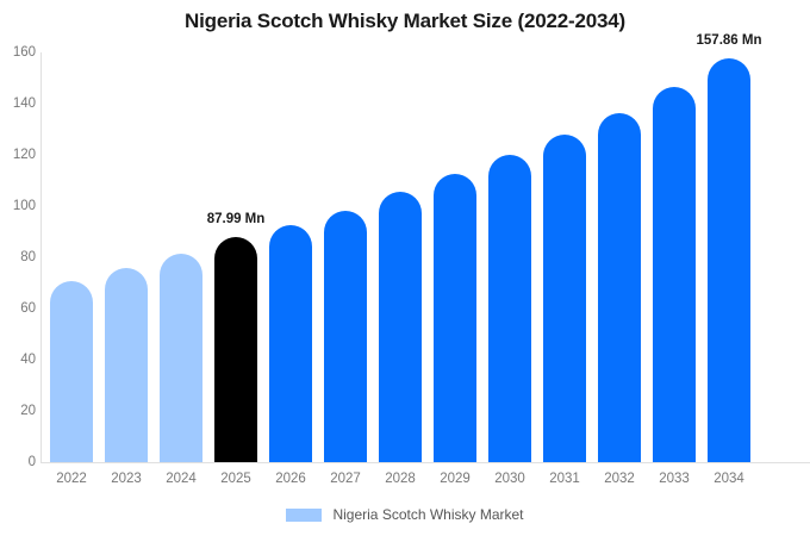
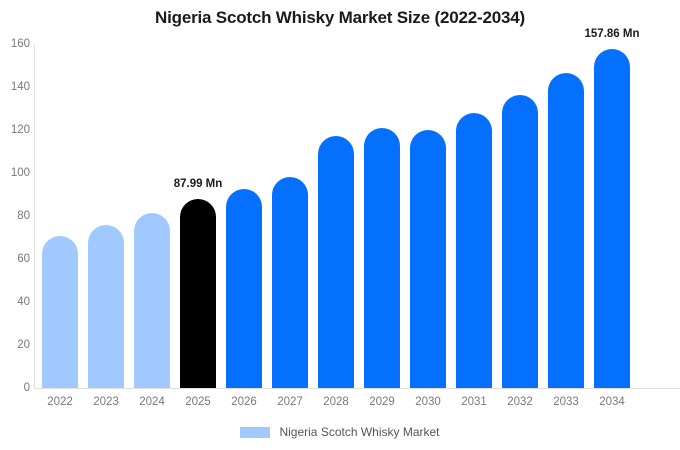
2028: 106 -> 117
2029: 112 -> 121
